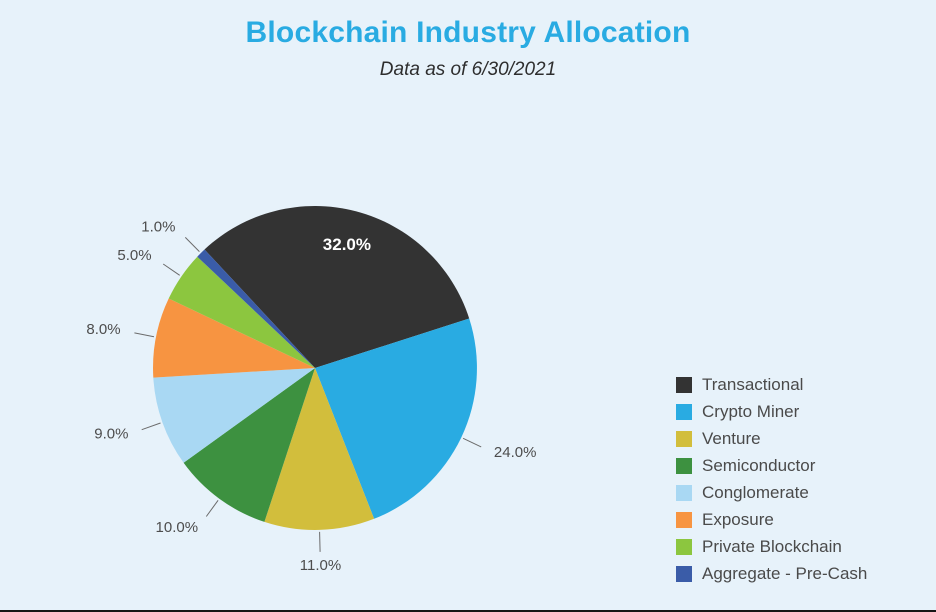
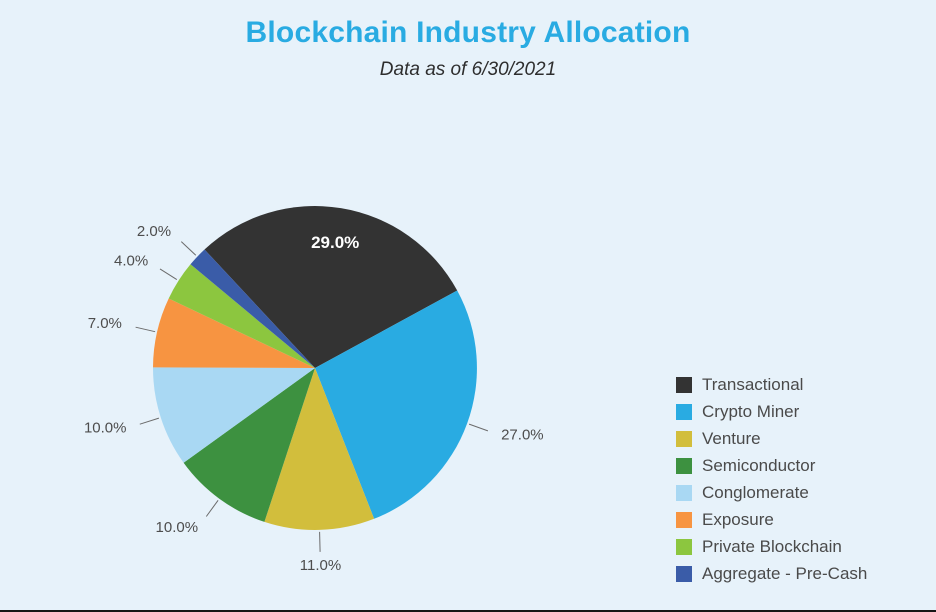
Transactional: 32.0% -> 29.0%
Crypto Miner: 24.0% -> 27.0%
Conglomerate: 9.0% -> 10.0%
Exposure: 8.0% -> 7.0%
Private Blockchain: 5.0% -> 4.0%
Aggregate - Pre-Cash: 1.0% -> 2.0%
